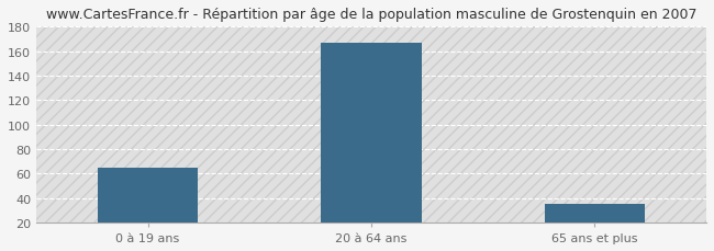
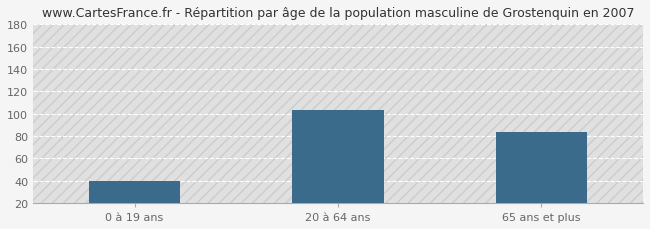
0 à 19 ans: 65 -> 40
20 à 64 ans: 167 -> 103
65 ans et plus: 35 -> 84
